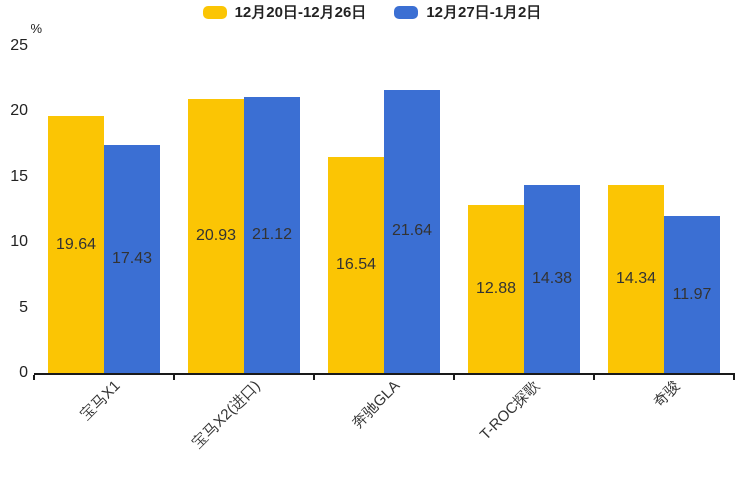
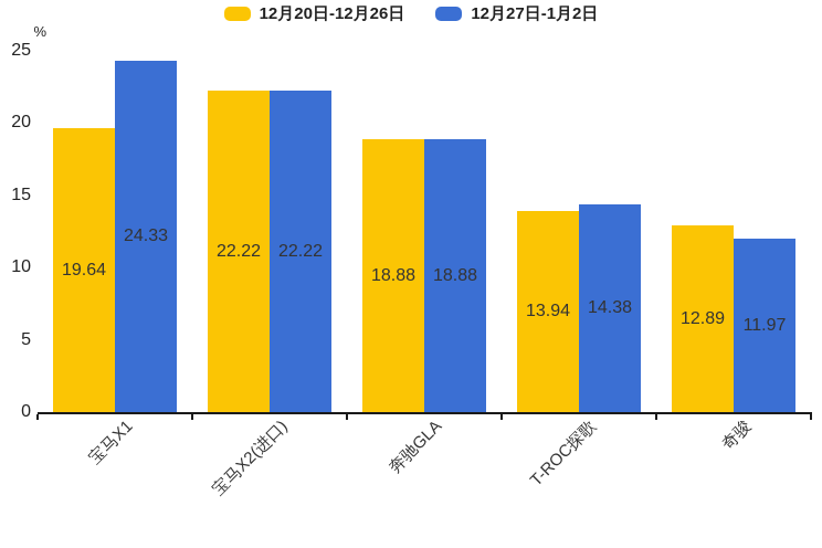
12月27日-1月2日/宝马X1: 17.43 -> 24.33
12月20日-12月26日/宝马X2(进口): 20.93 -> 22.22
12月27日-1月2日/宝马X2(进口): 21.12 -> 22.22
12月20日-12月26日/奔驰GLA: 16.54 -> 18.88
12月27日-1月2日/奔驰GLA: 21.64 -> 18.88
12月20日-12月26日/T-ROC探歌: 12.88 -> 13.94
12月20日-12月26日/奇骏: 14.34 -> 12.89
